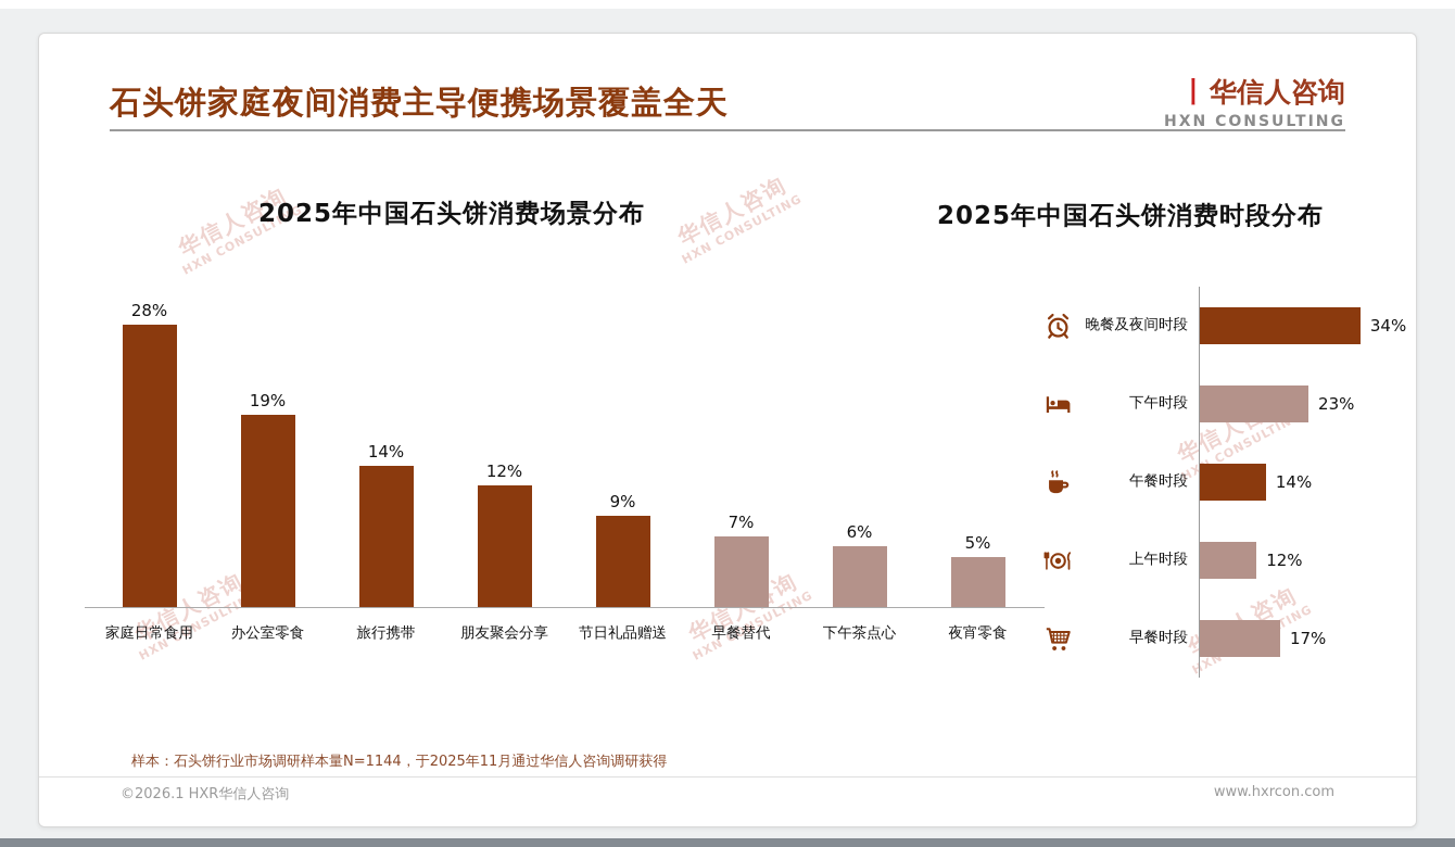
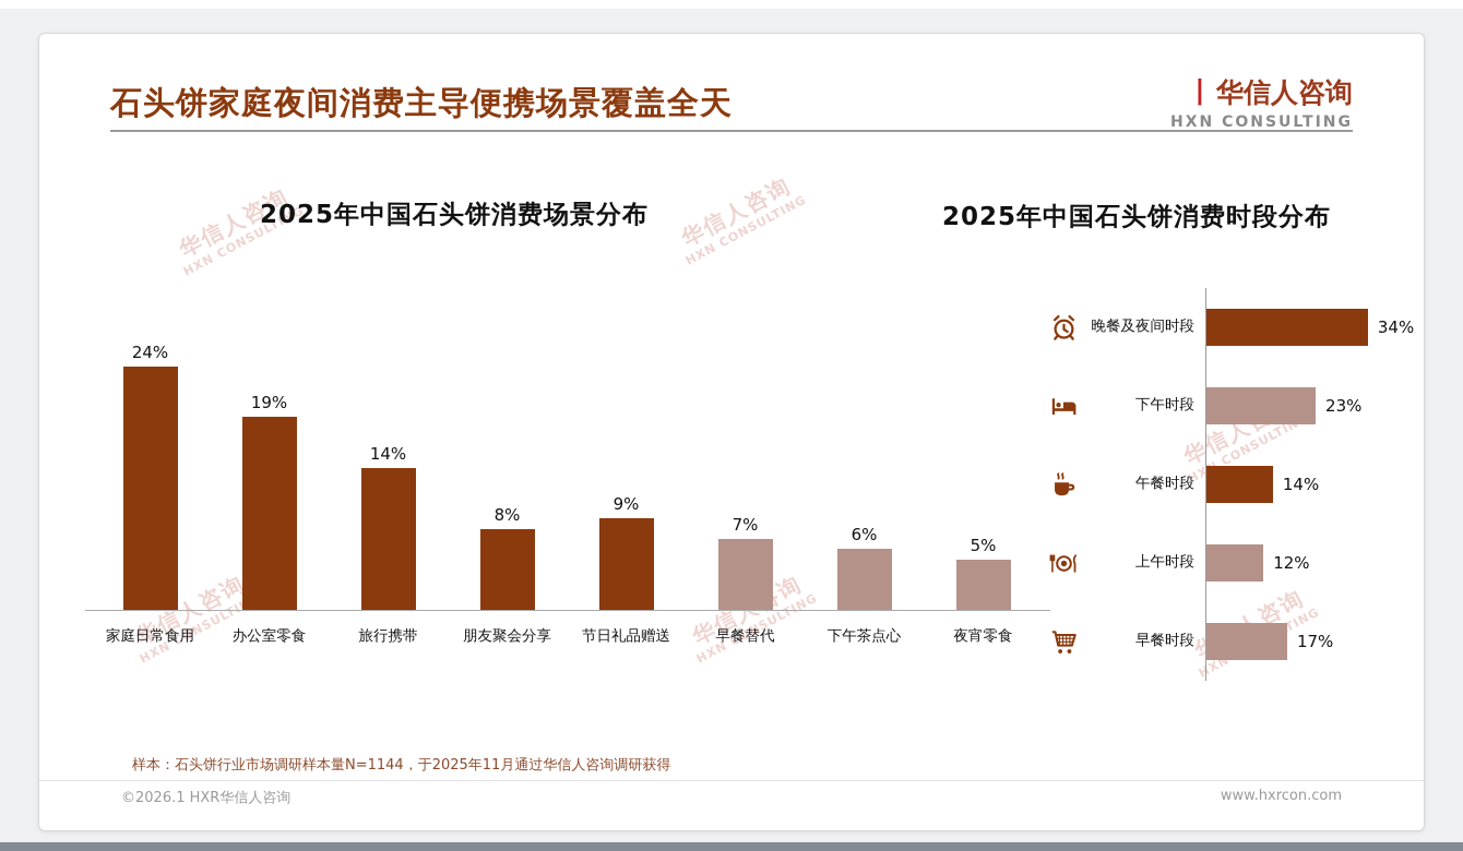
2025年中国石头饼消费场景分布/家庭日常食用: 28% -> 24%
2025年中国石头饼消费场景分布/朋友聚会分享: 12% -> 8%
